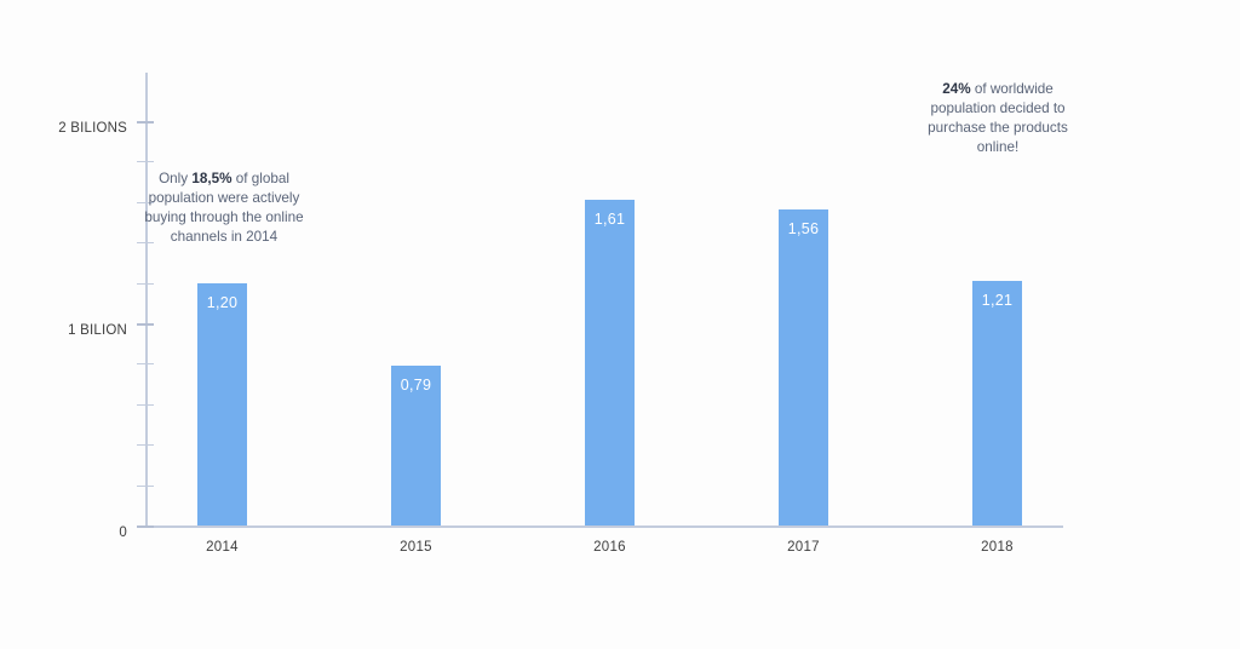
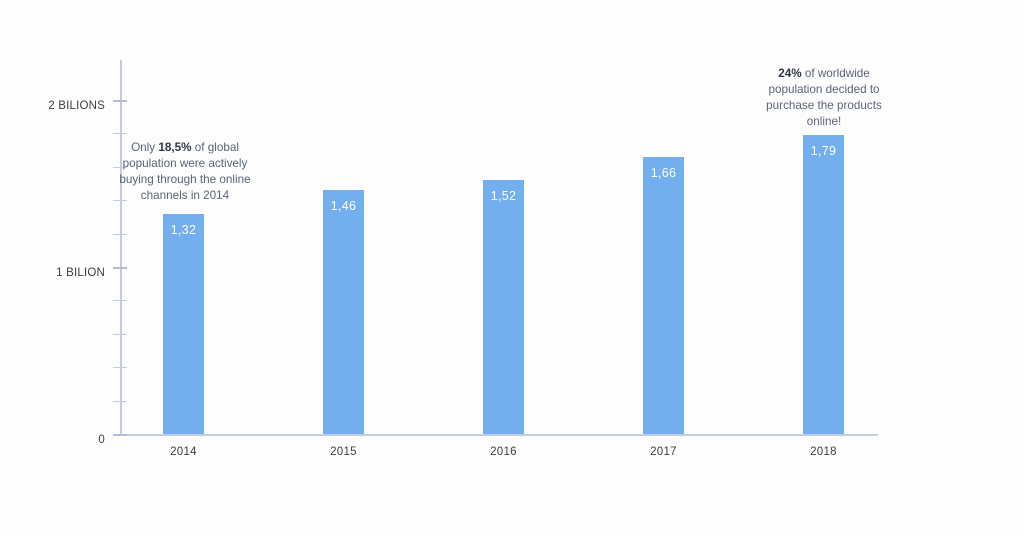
2014: 1,20 -> 1,32
2015: 0,79 -> 1,46
2016: 1,61 -> 1,52
2017: 1,56 -> 1,66
2018: 1,21 -> 1,79
